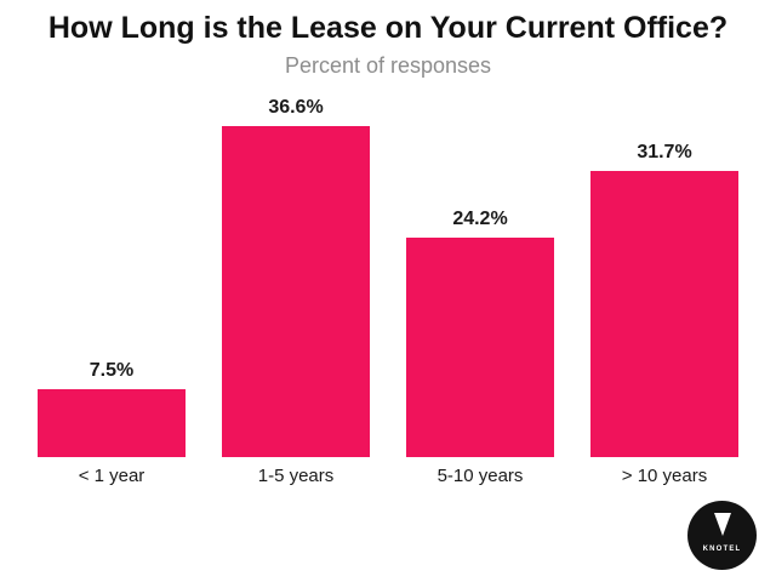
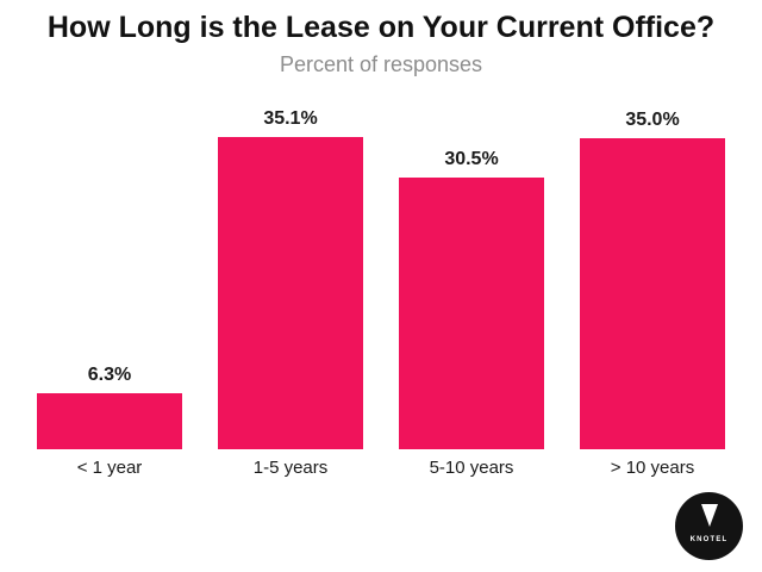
< 1 year: 7.5% -> 6.3%
1-5 years: 36.6% -> 35.1%
5-10 years: 24.2% -> 30.5%
> 10 years: 31.7% -> 35.0%
